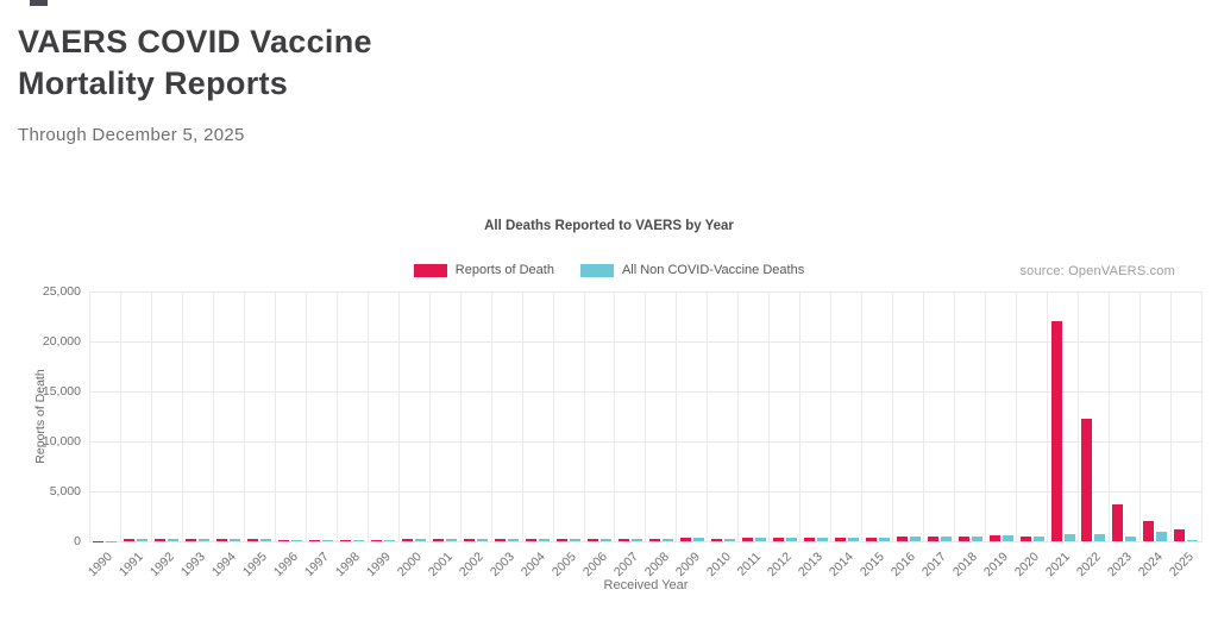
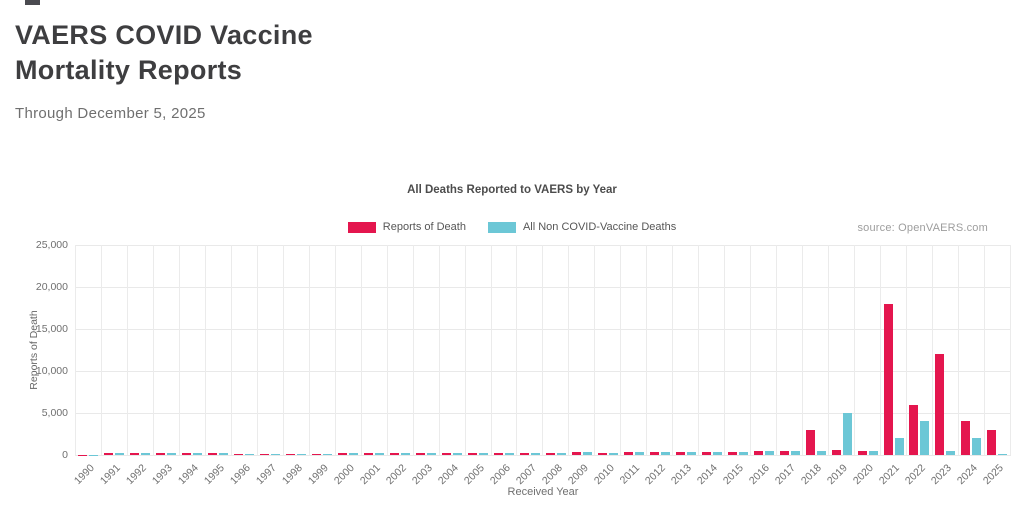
Reports of Death/2018: 1000 -> 3000
All Non COVID-Vaccine Deaths/2019: 1000 -> 5000
Reports of Death/2021: 22000 -> 18000
All Non COVID-Vaccine Deaths/2021: 1000 -> 2000
Reports of Death/2022: 12000 -> 6000
All Non COVID-Vaccine Deaths/2022: 1000 -> 4000
Reports of Death/2023: 4000 -> 12000
Reports of Death/2024: 2000 -> 4000
All Non COVID-Vaccine Deaths/2024: 1000 -> 2000
Reports of Death/2025: 1000 -> 3000
